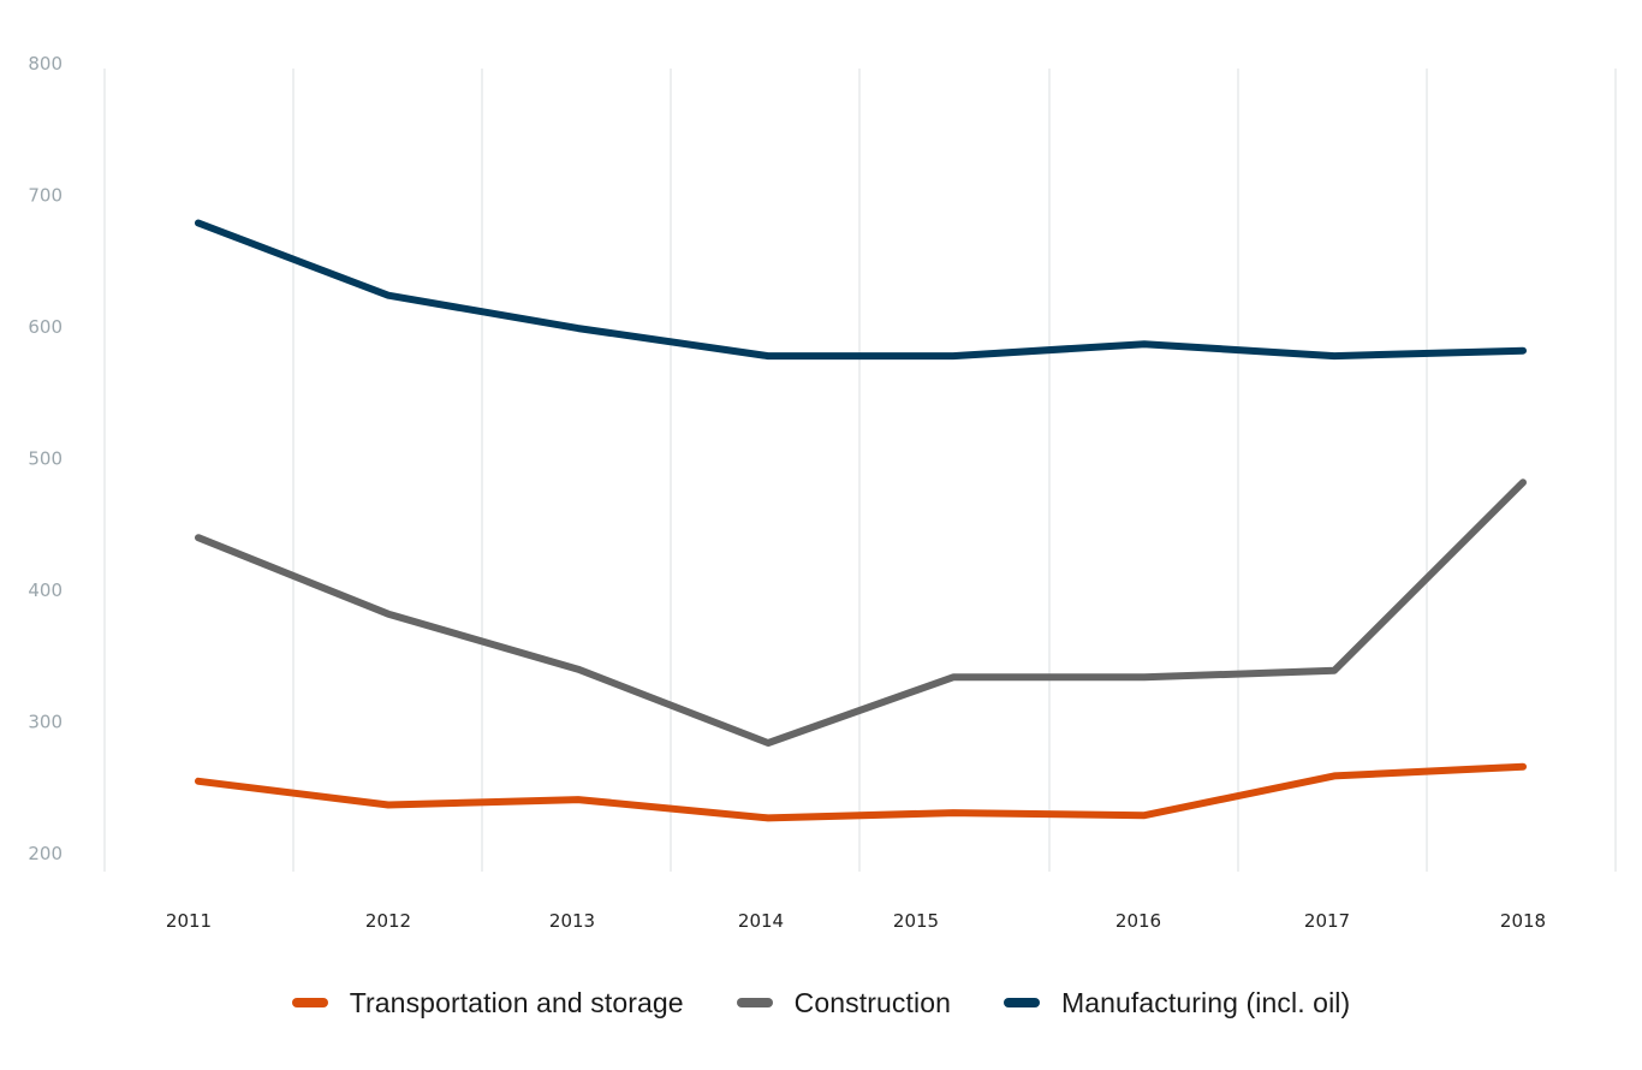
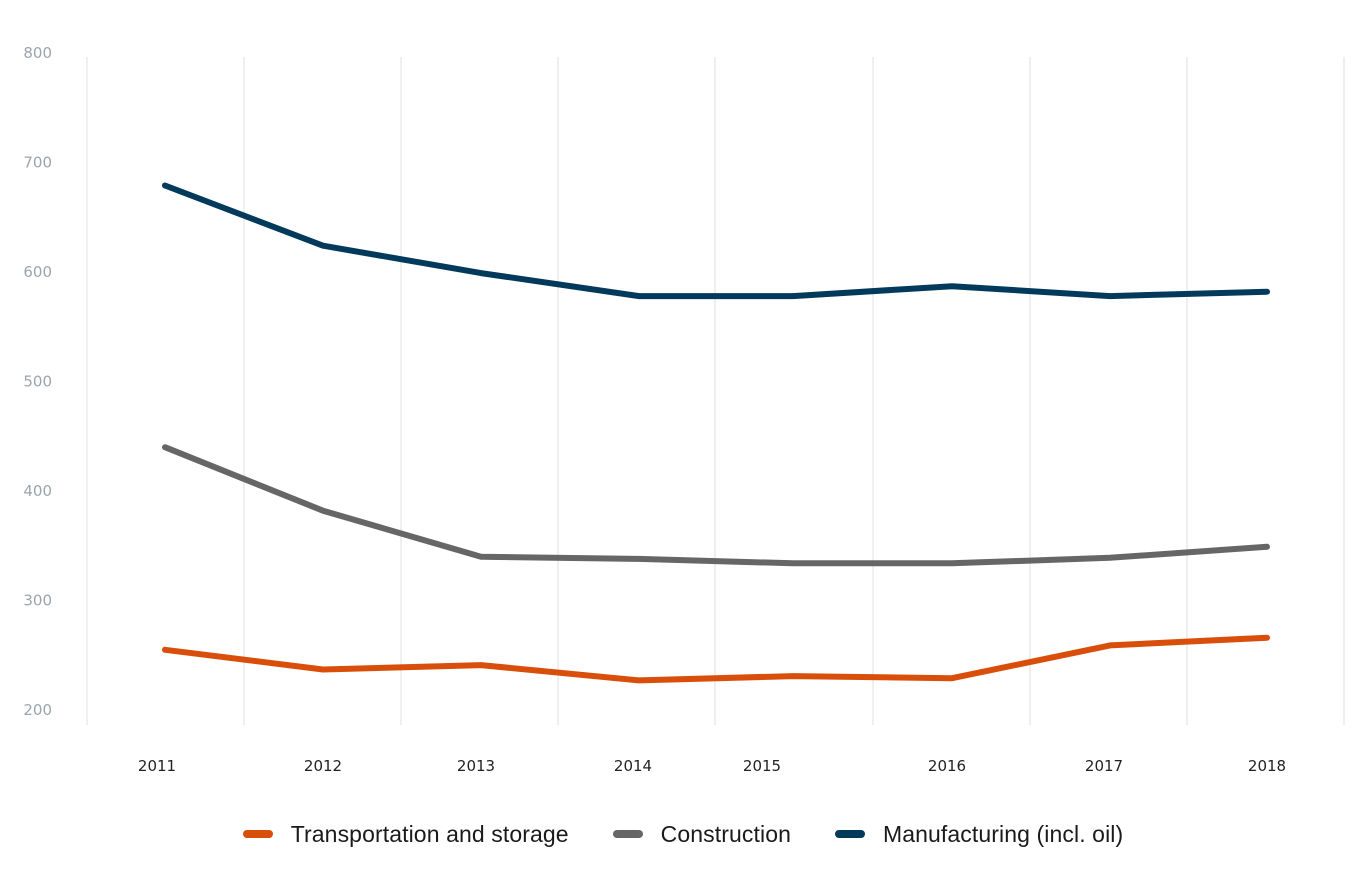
Construction/2014: 284 -> 338
Construction/2018: 482 -> 349
